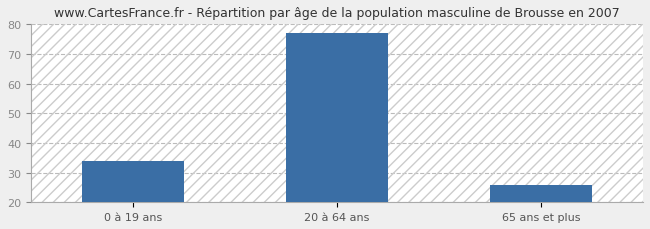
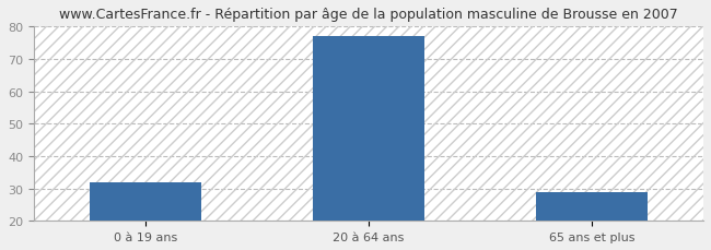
0 à 19 ans: 34 -> 32
65 ans et plus: 26 -> 29
